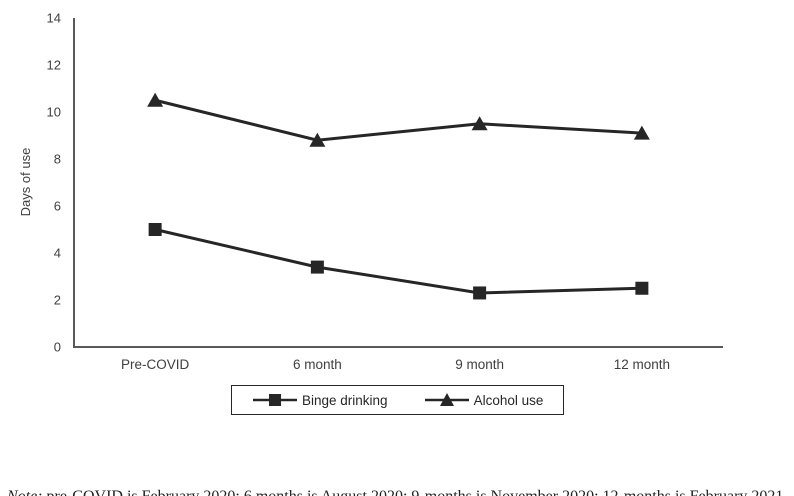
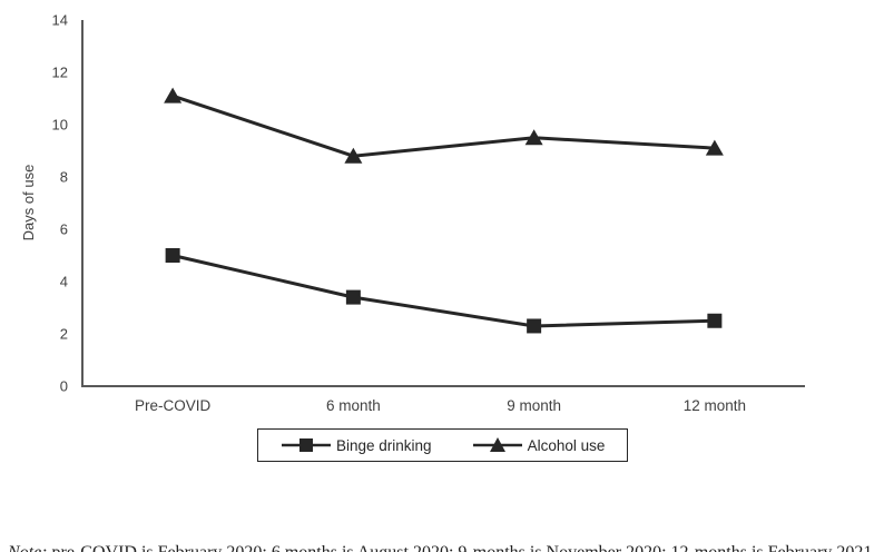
Alcohol use/Pre-COVID: 10.5 -> 11.1
